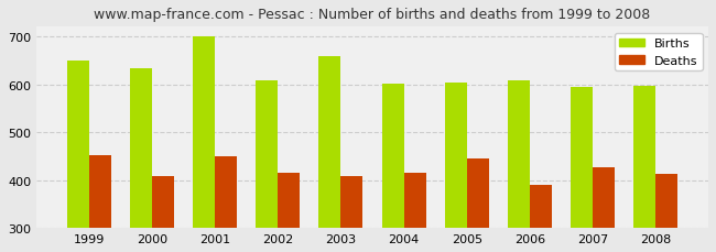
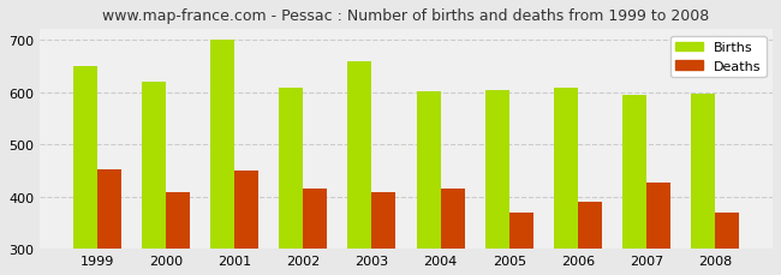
Births/2000: 634 -> 620
Deaths/2005: 445 -> 370
Deaths/2008: 414 -> 370
